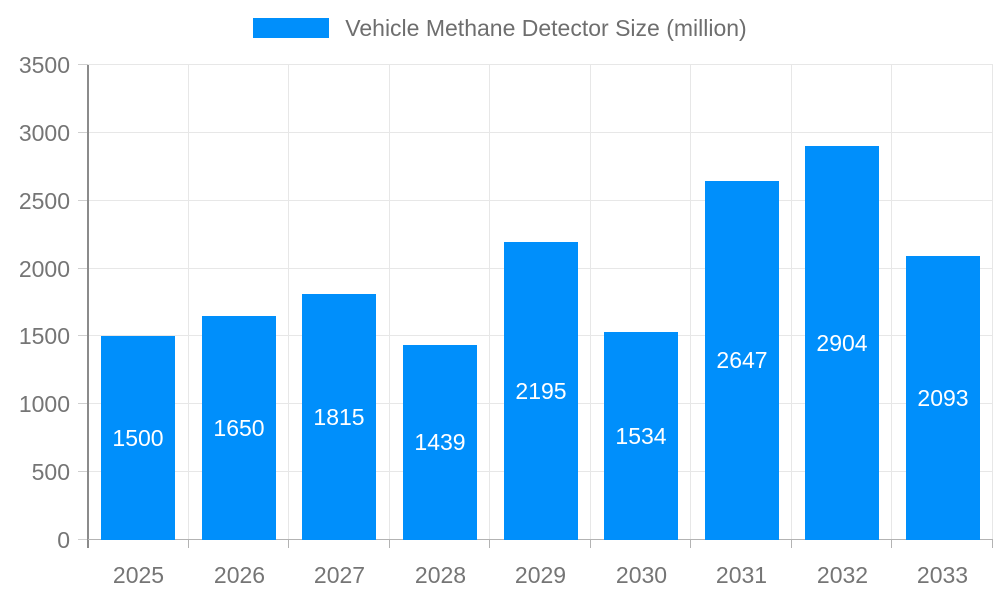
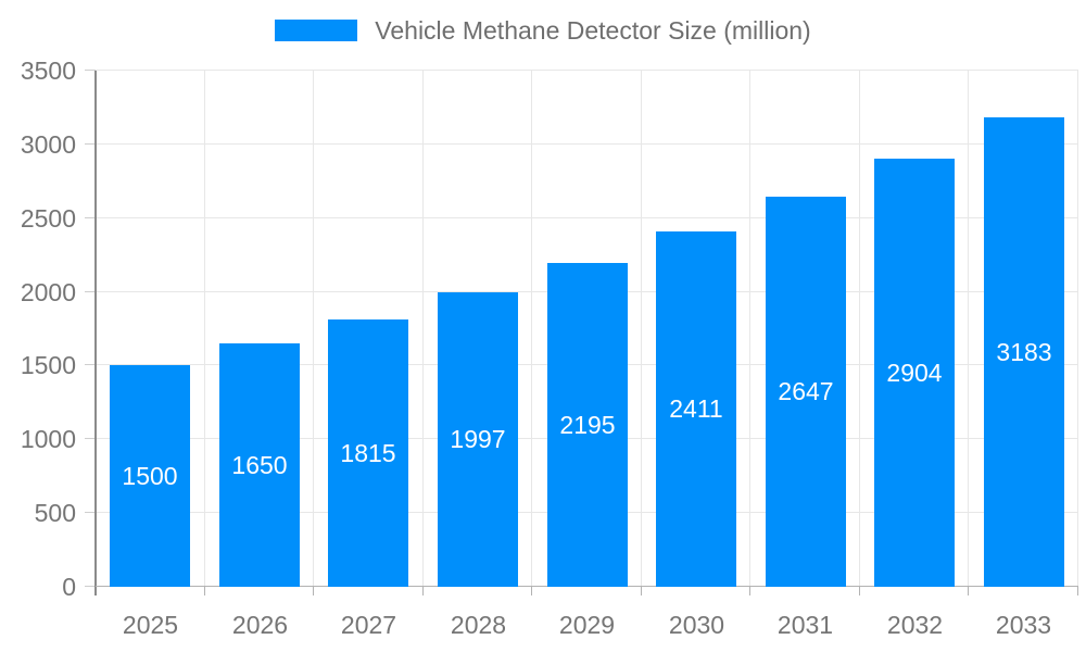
2028: 1439 -> 1997
2030: 1534 -> 2411
2033: 2093 -> 3183
